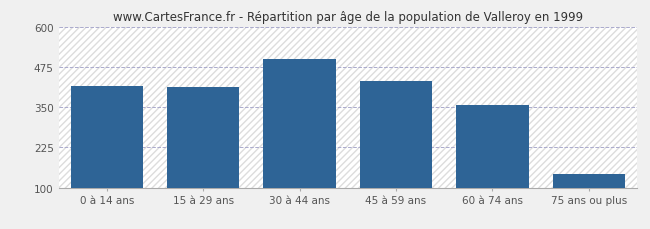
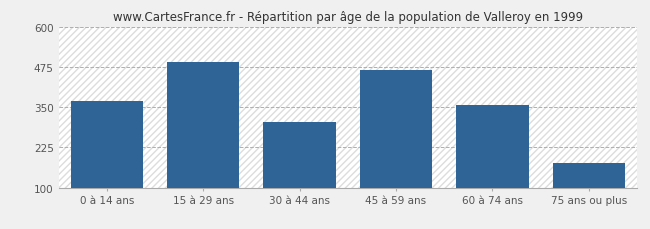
0 à 14 ans: 415 -> 370
15 à 29 ans: 413 -> 490
30 à 44 ans: 500 -> 305
45 à 59 ans: 430 -> 465
75 ans ou plus: 143 -> 175
